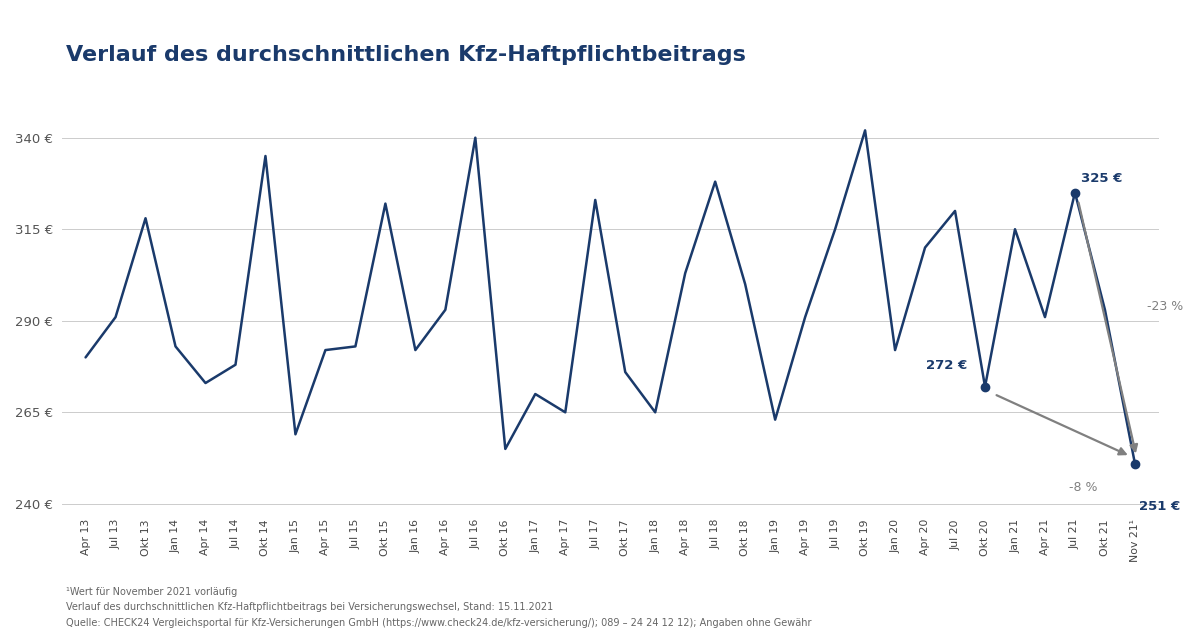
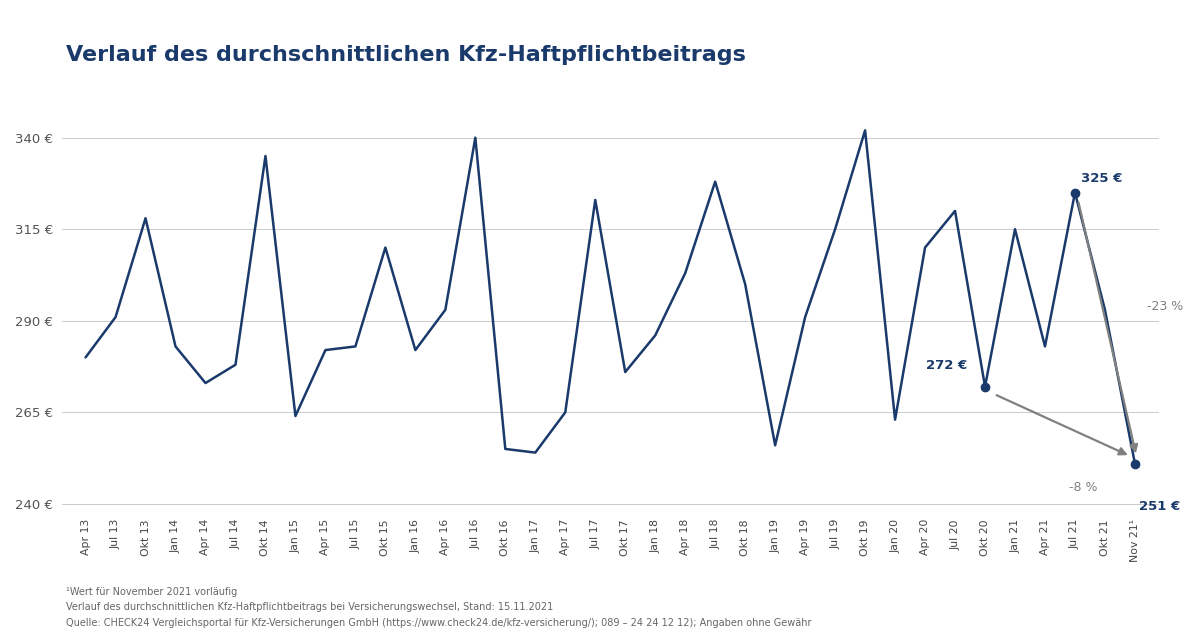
Jan 15: 259 € -> 264 €
Okt 15: 322 € -> 310 €
Jan 17: 270 € -> 254 €
Jan 18: 265 € -> 286 €
Jan 19: 263 € -> 256 €
Jan 20: 282 € -> 263 €
Apr 21: 291 € -> 283 €
